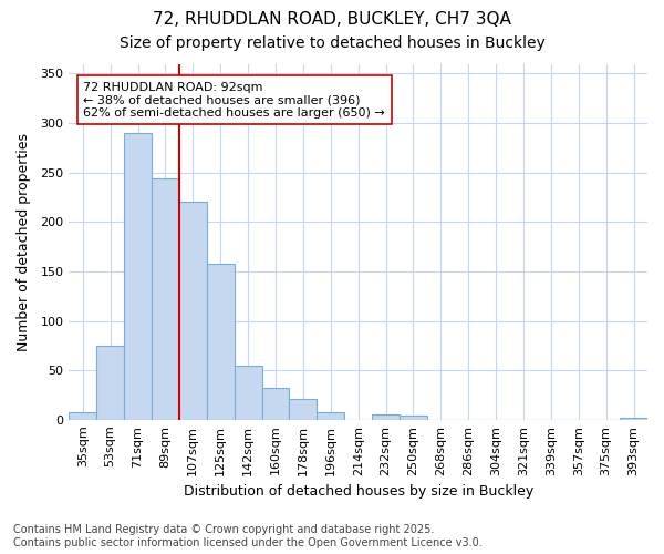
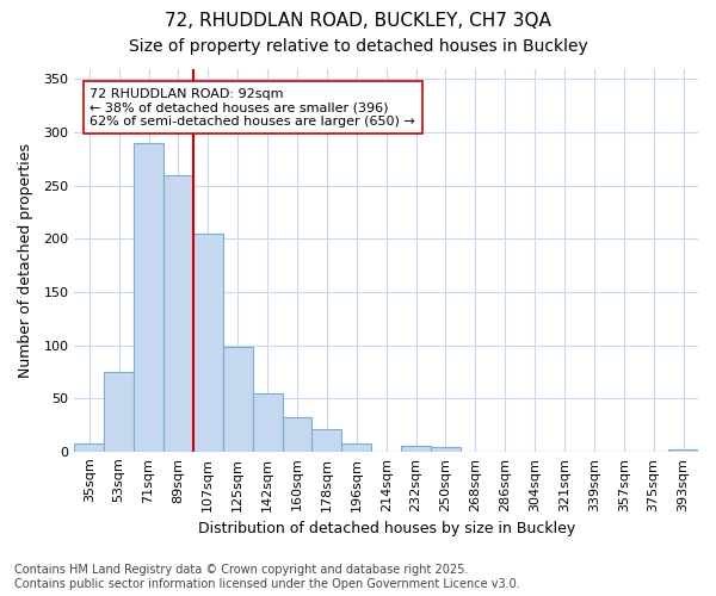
89sqm: 244 -> 260
107sqm: 220 -> 205
125sqm: 158 -> 98
